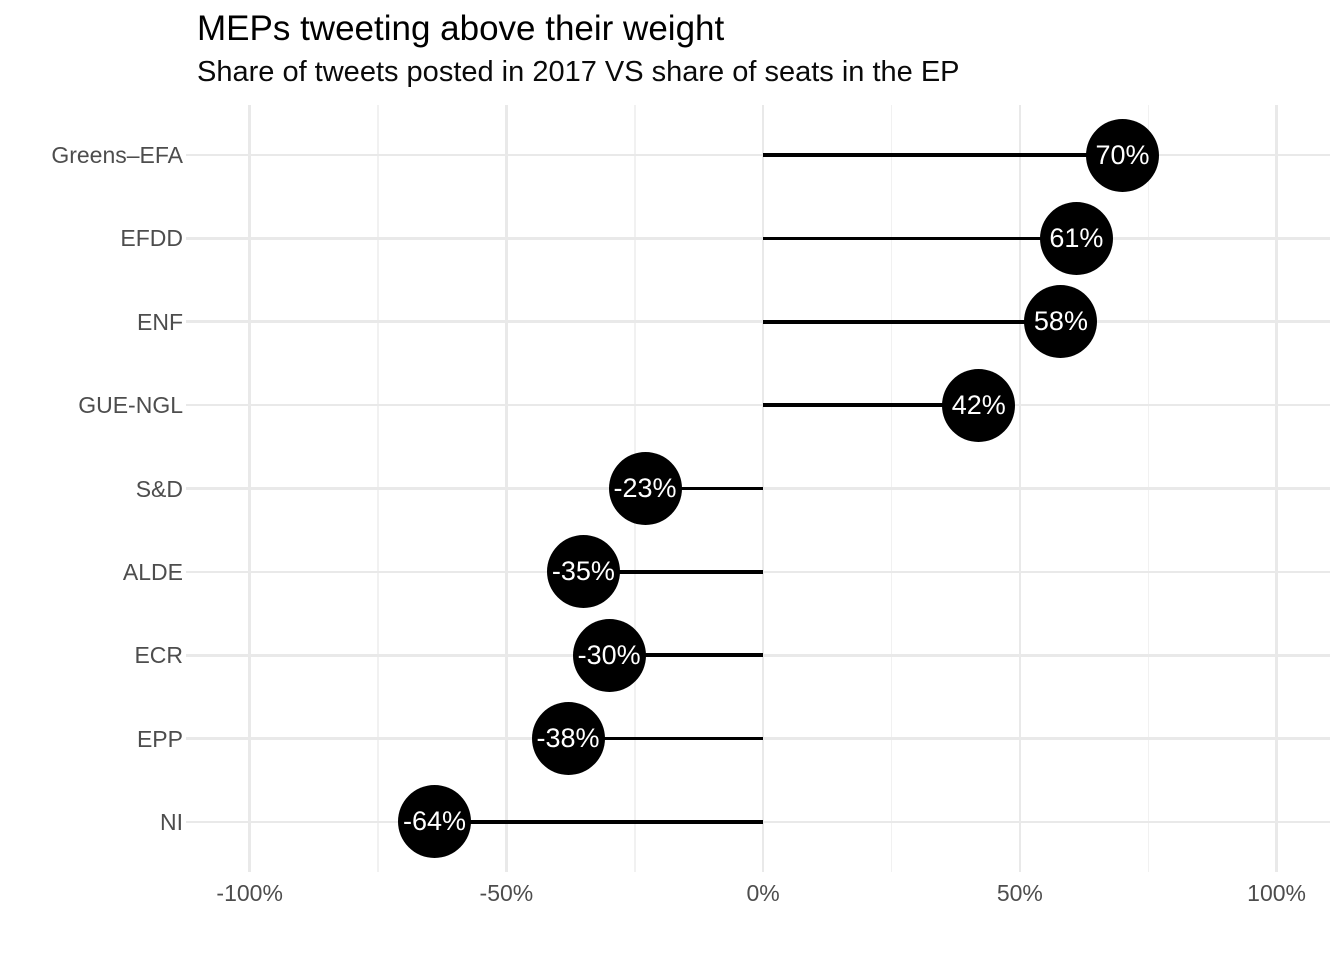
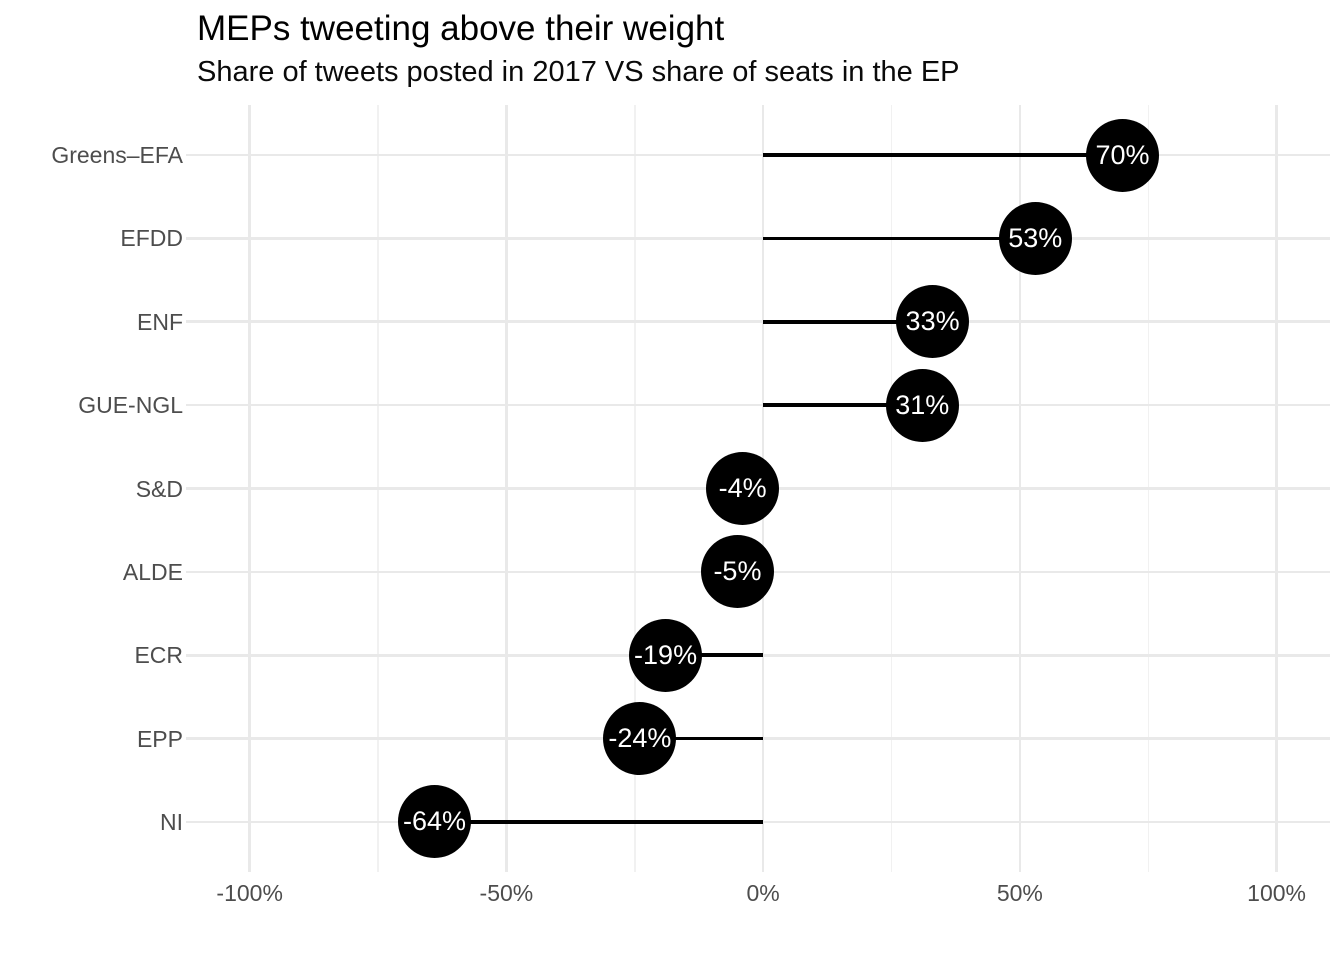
EFDD: 61% -> 53%
ENF: 58% -> 33%
GUE-NGL: 42% -> 31%
S&D: -23% -> -4%
ALDE: -35% -> -5%
ECR: -30% -> -19%
EPP: -38% -> -24%
